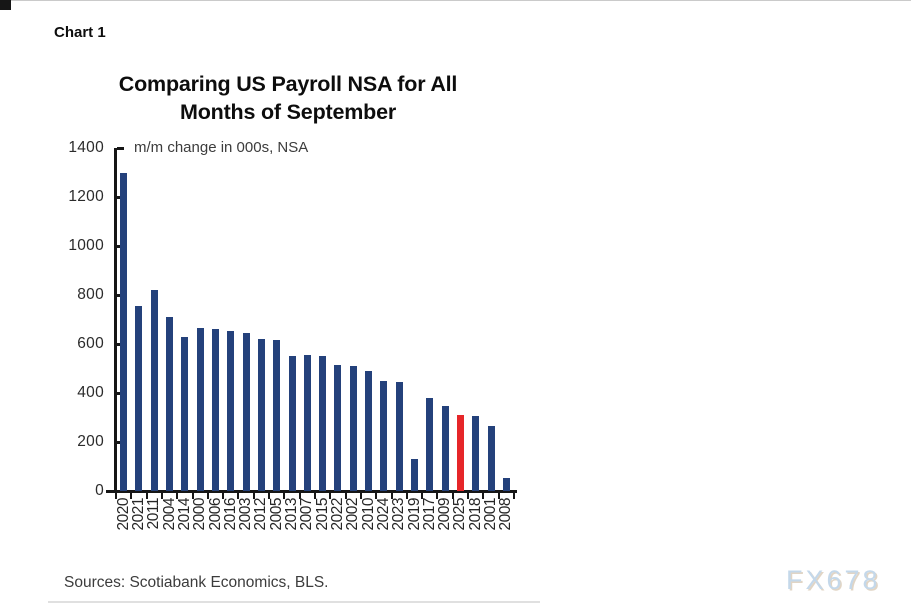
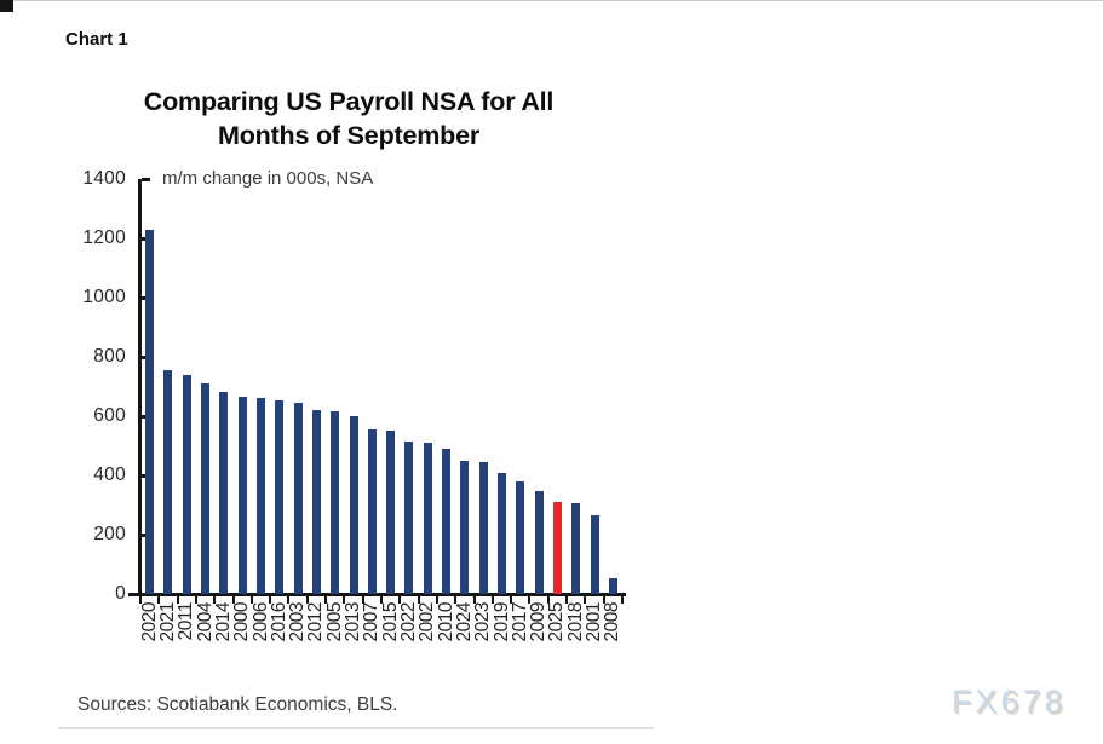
2020: 1300 -> 1230
2011: 820 -> 740
2014: 630 -> 680
2013: 550 -> 600
2019: 130 -> 410
